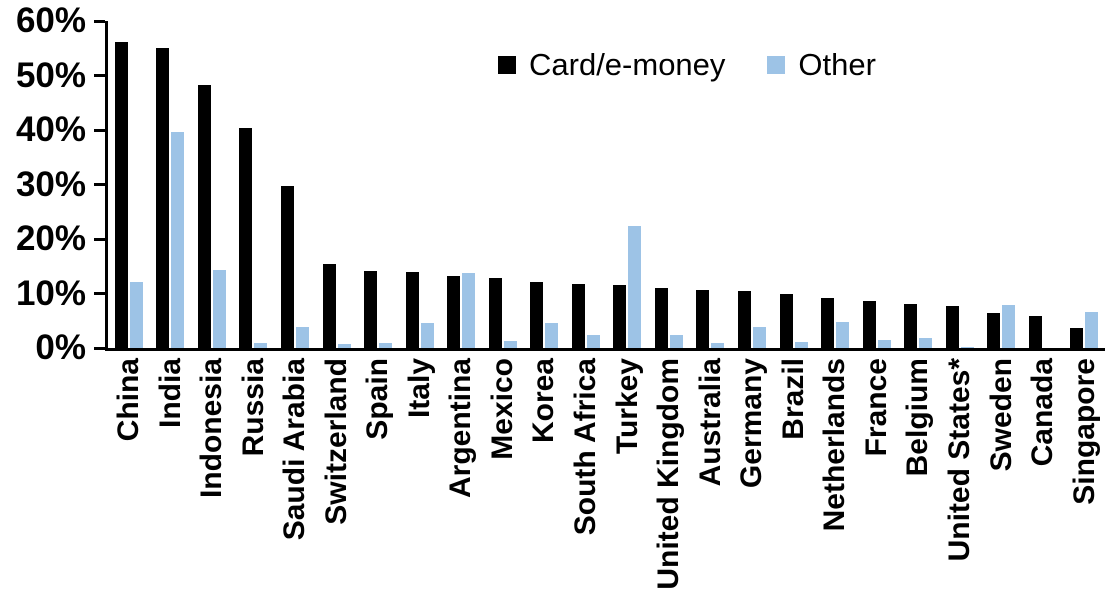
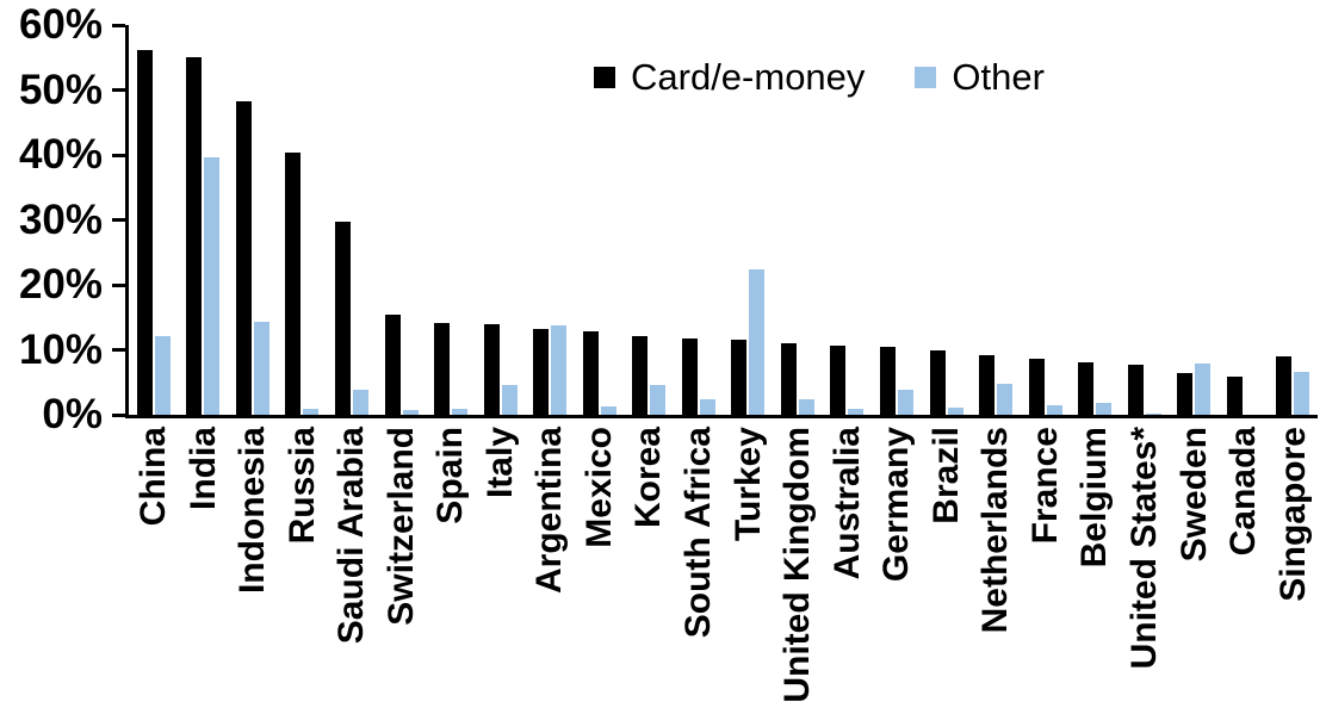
Card/e-money/Singapore: 4% -> 9%
